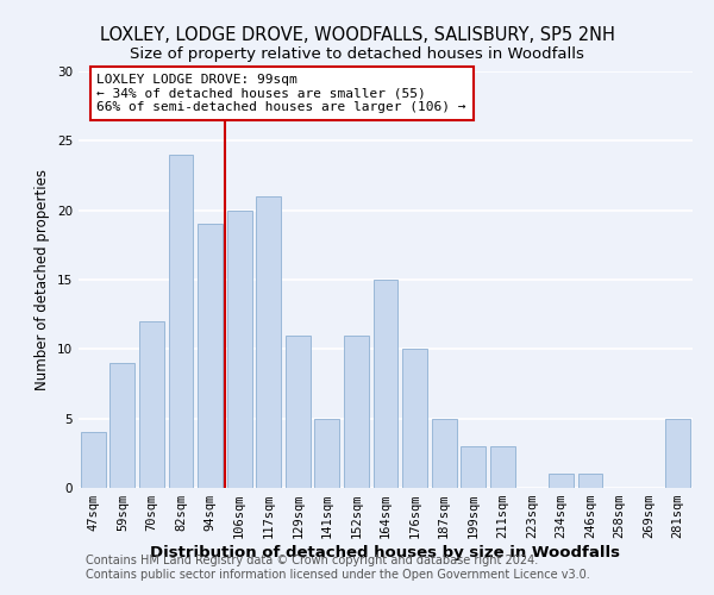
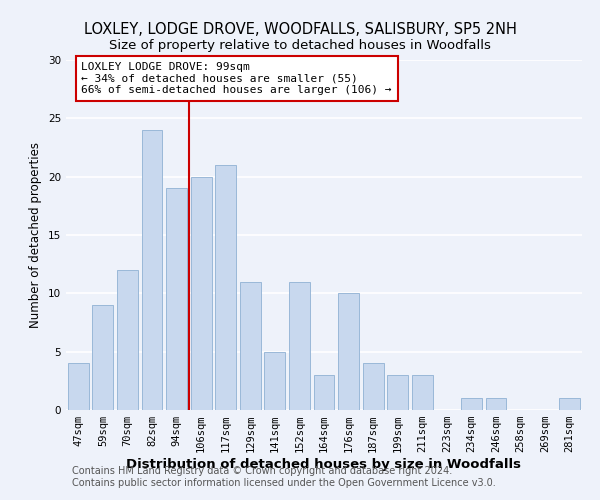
164sqm: 15 -> 3
187sqm: 5 -> 4
281sqm: 5 -> 1
